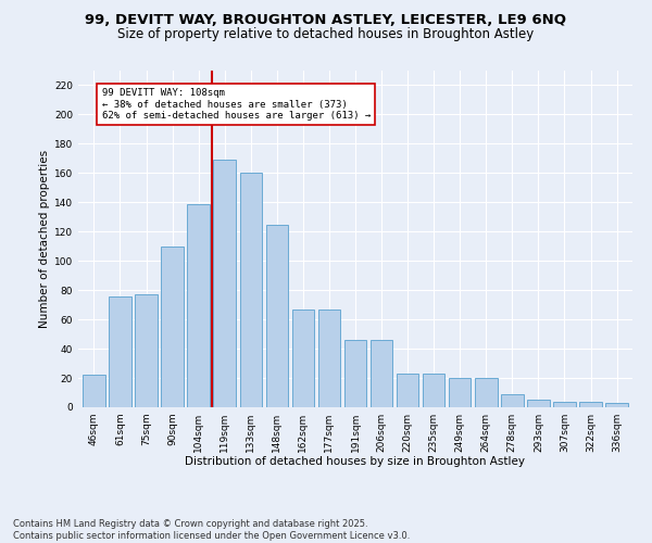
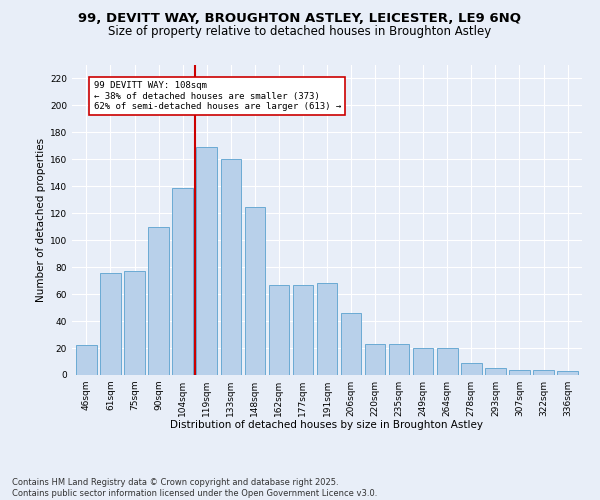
191sqm: 46 -> 68
